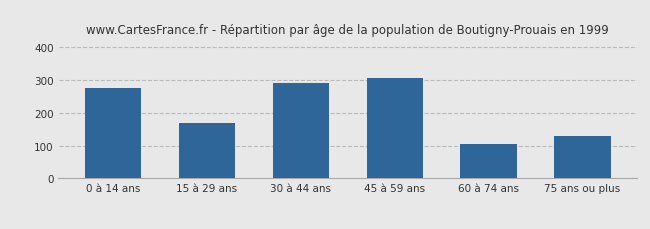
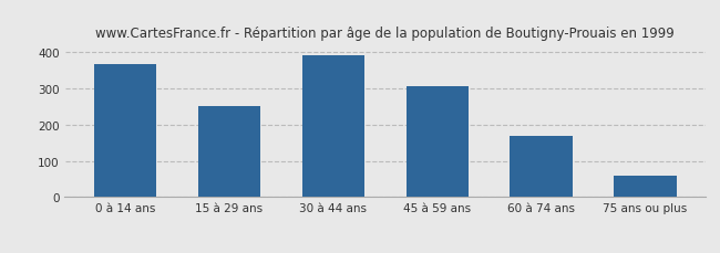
0 à 14 ans: 275 -> 365
15 à 29 ans: 170 -> 251
30 à 44 ans: 290 -> 390
60 à 74 ans: 105 -> 168
75 ans ou plus: 130 -> 58
